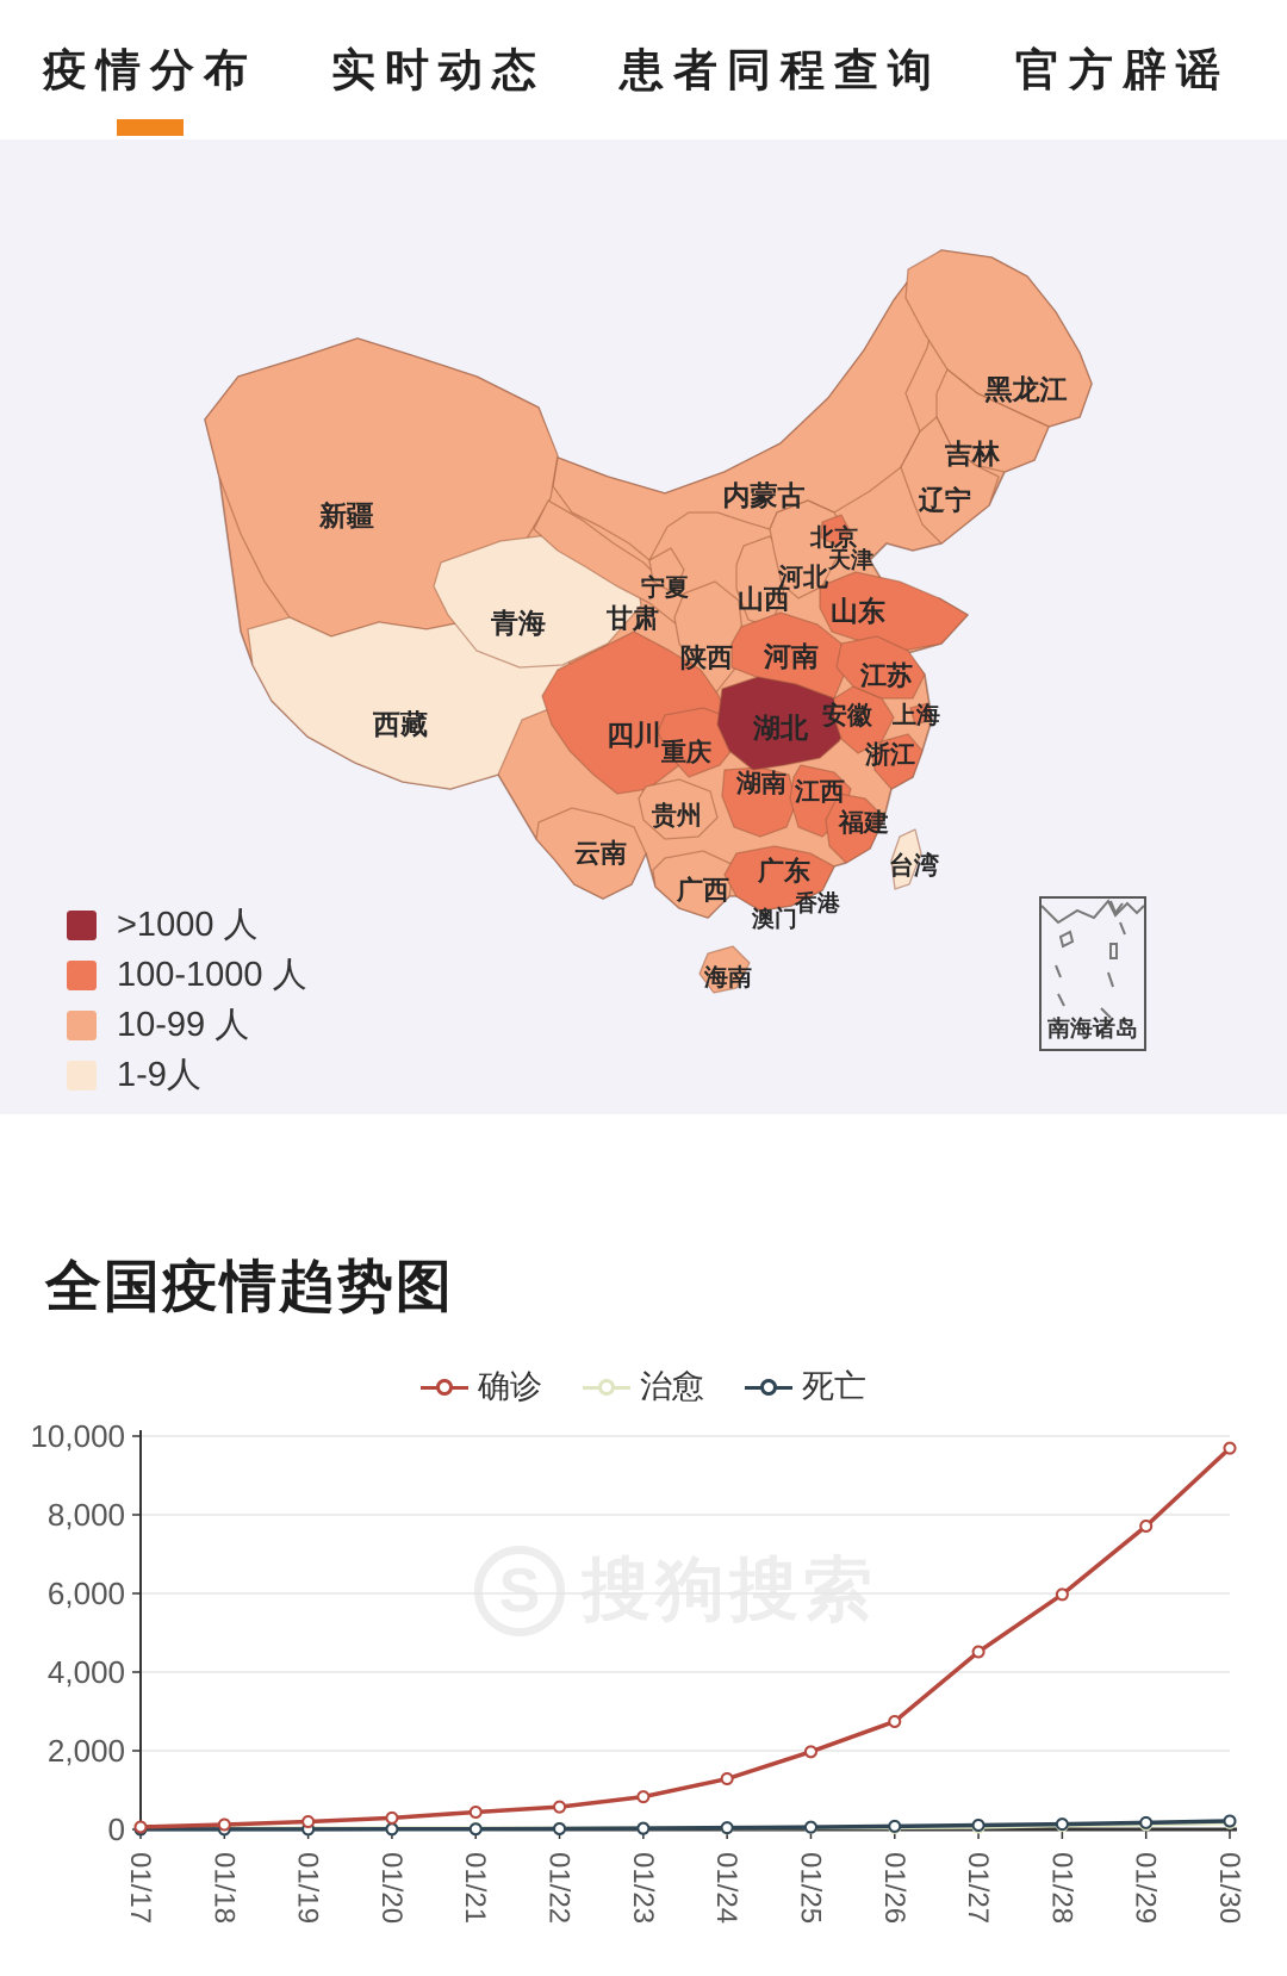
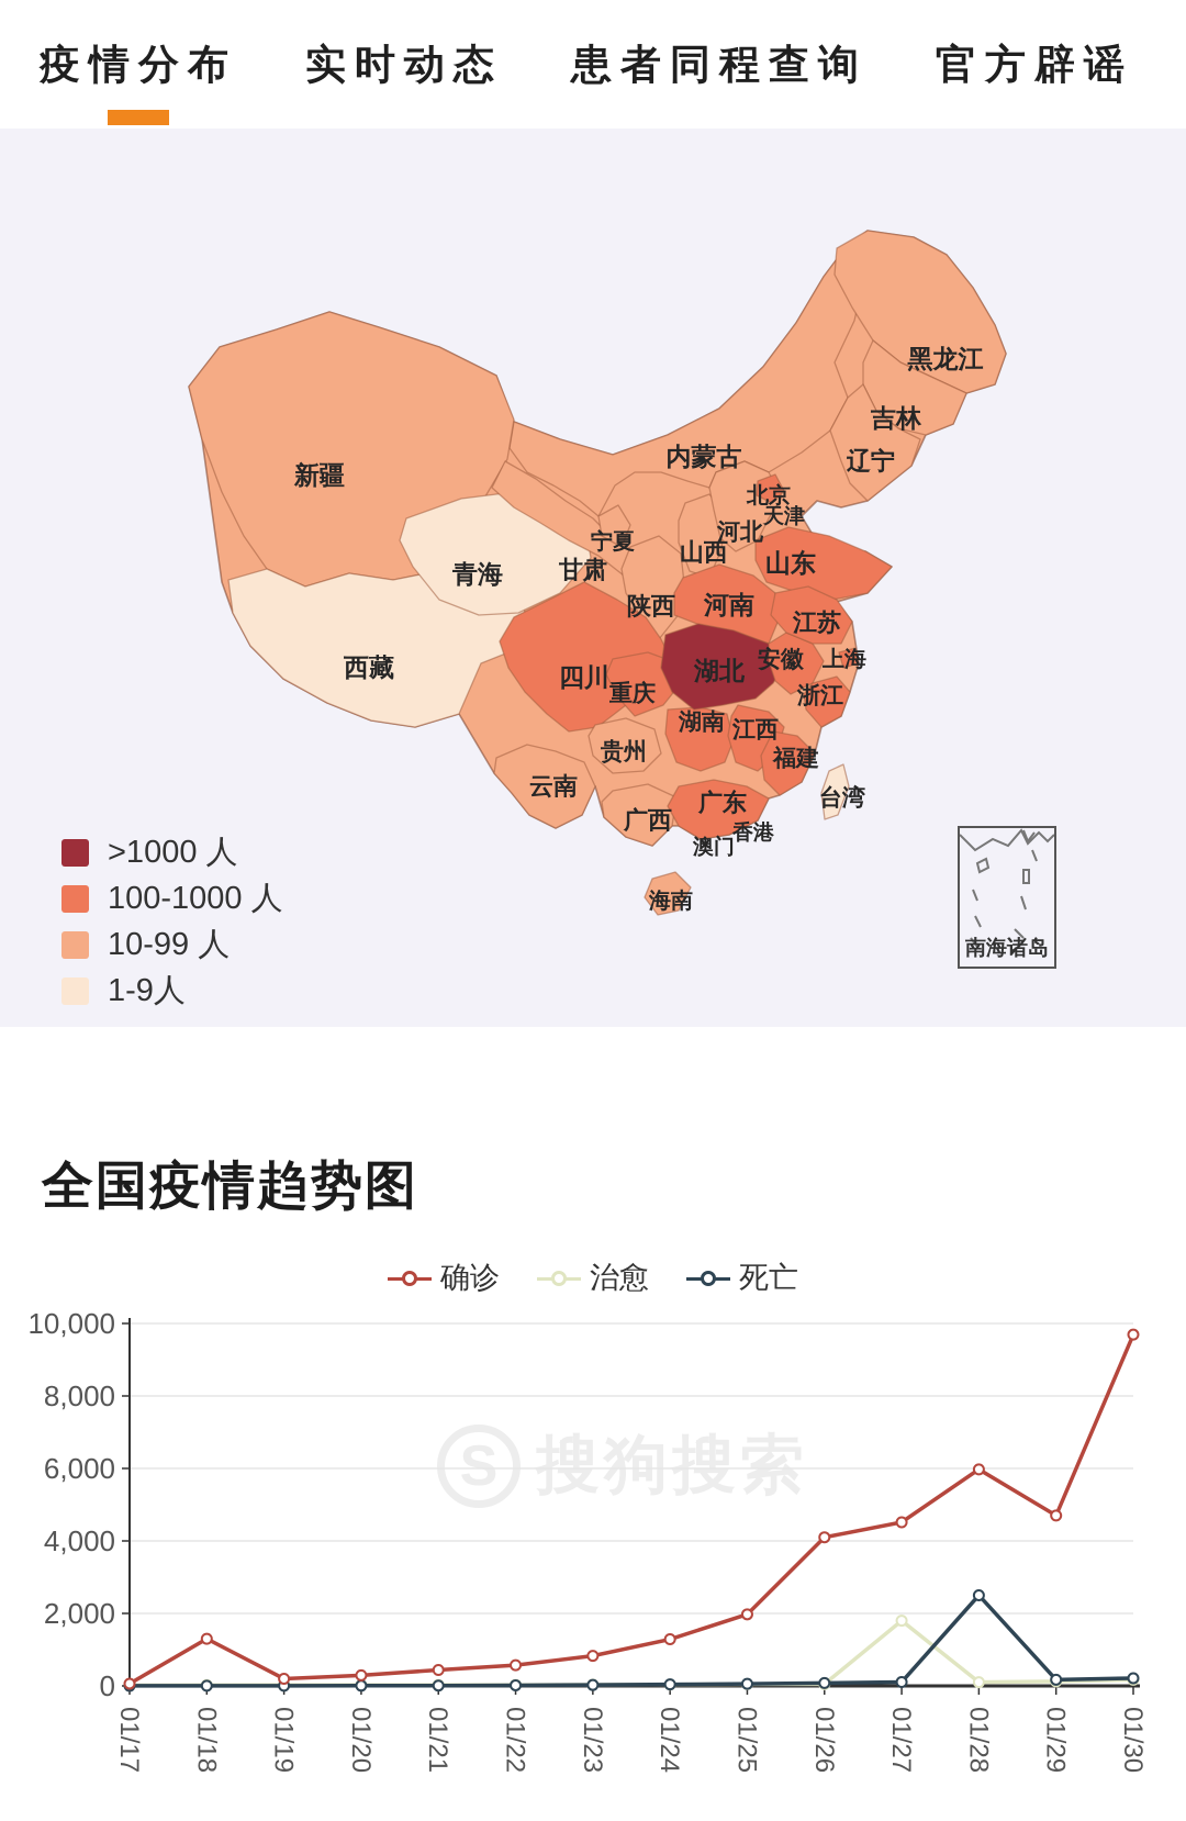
确诊/01/18: 100 -> 1300
确诊/01/26: 2700 -> 4100
治愈/01/27: 100 -> 1800
死亡/01/28: 100 -> 2500
确诊/01/29: 7700 -> 4700
